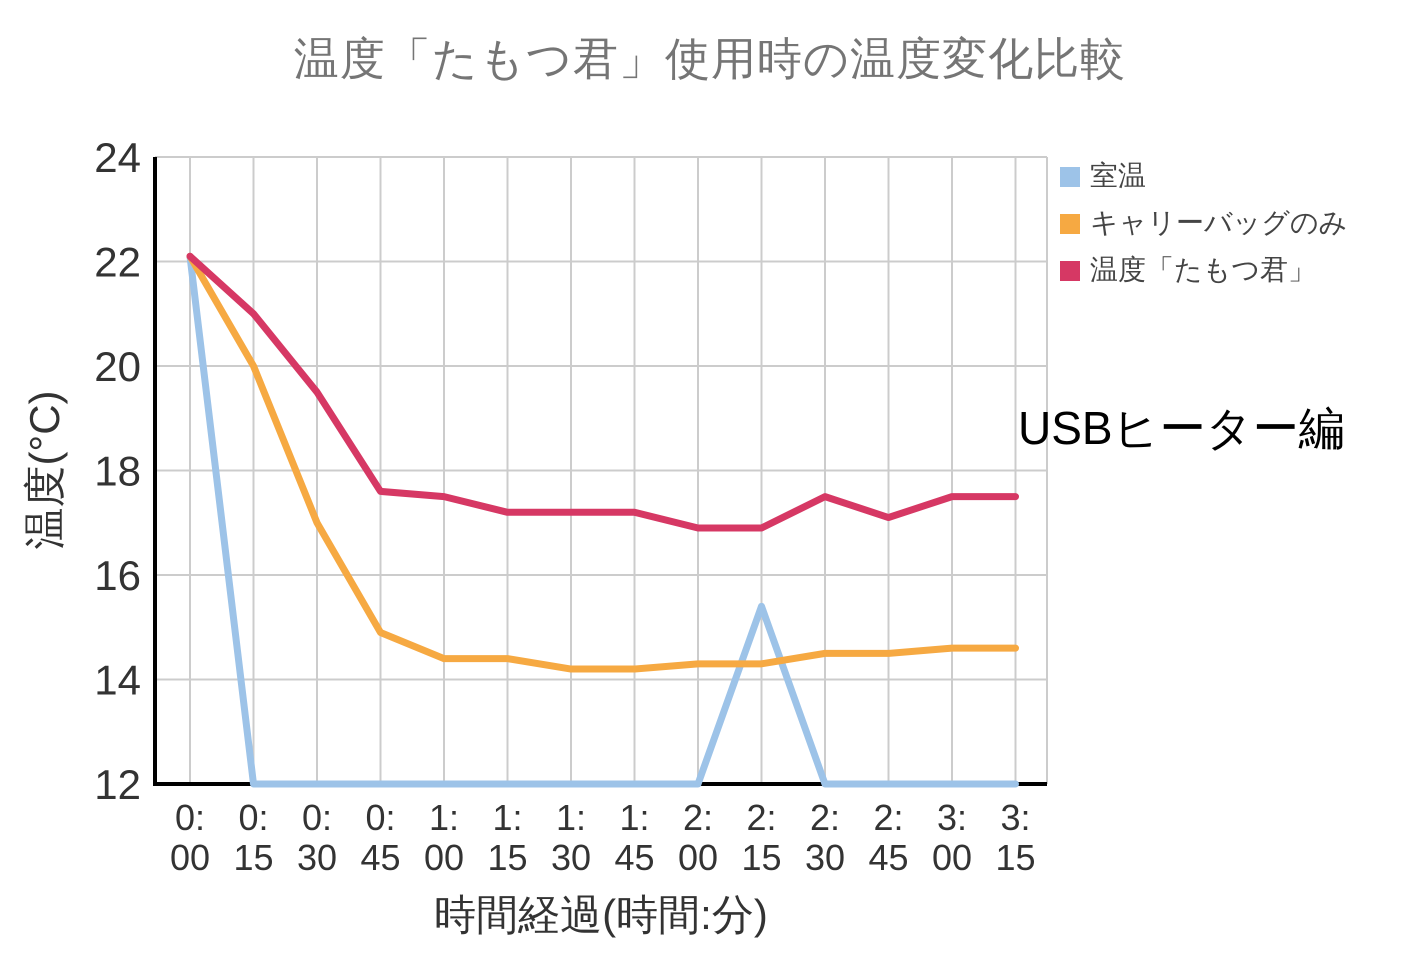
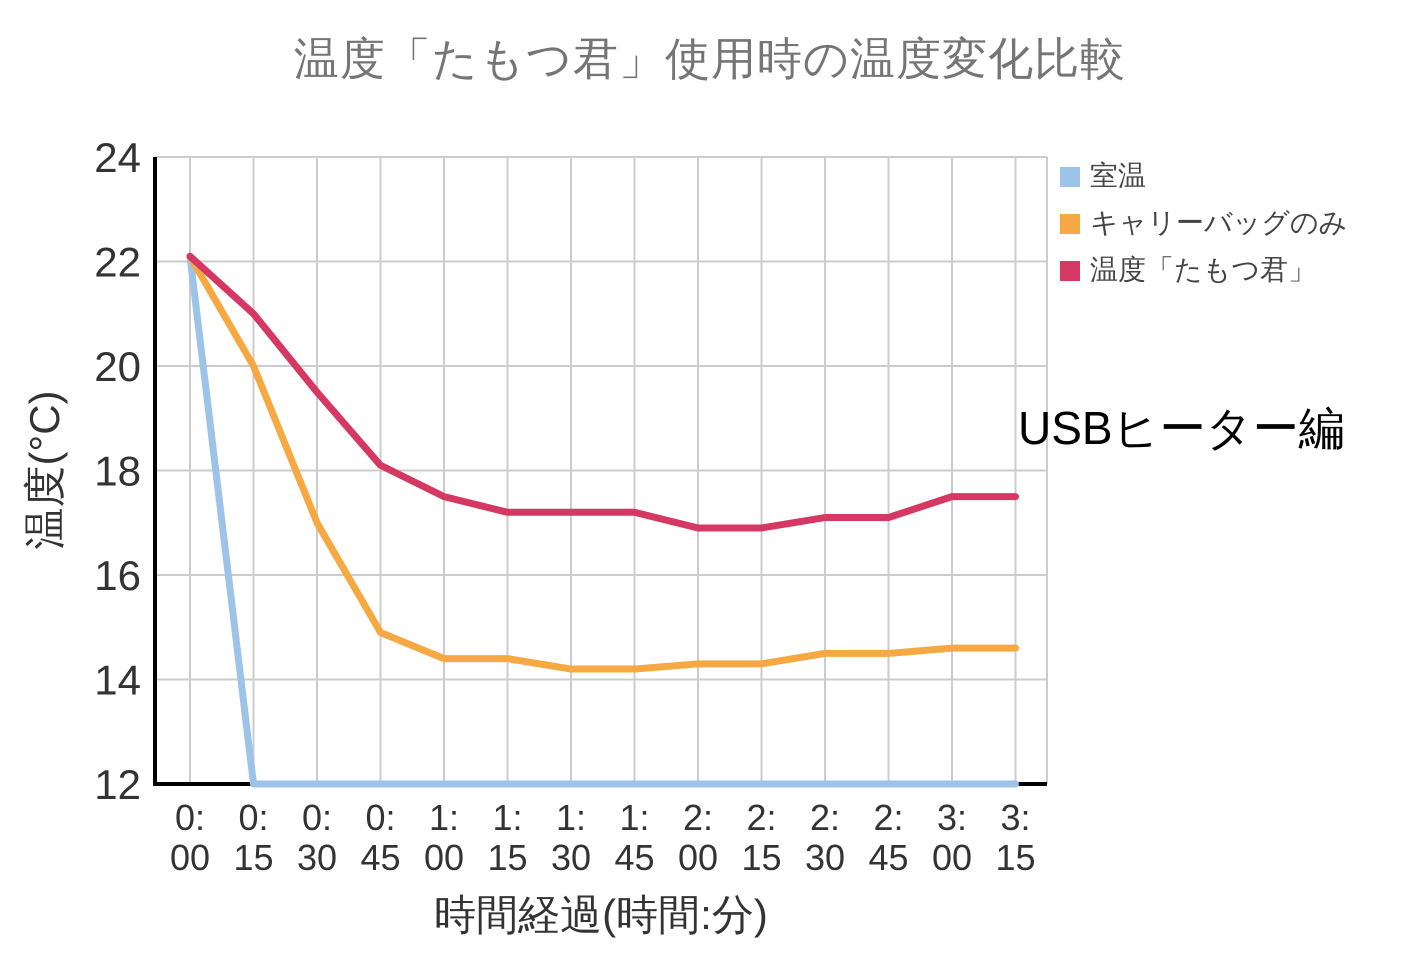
温度「たもつ君」/0:45: 17.6 -> 18.1
室温/2:15: 15.4 -> 12.0
温度「たもつ君」/2:30: 17.5 -> 17.1
